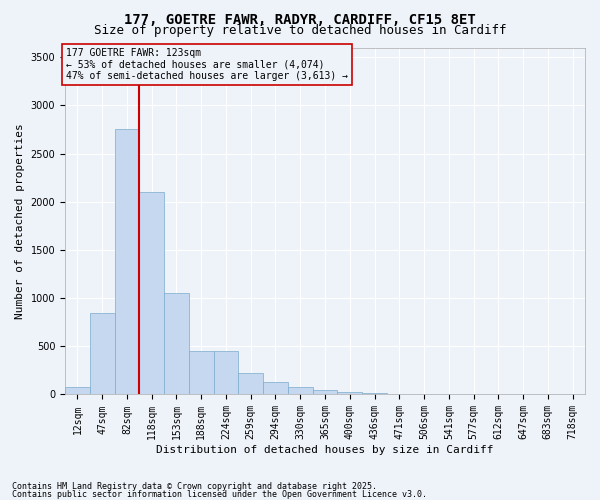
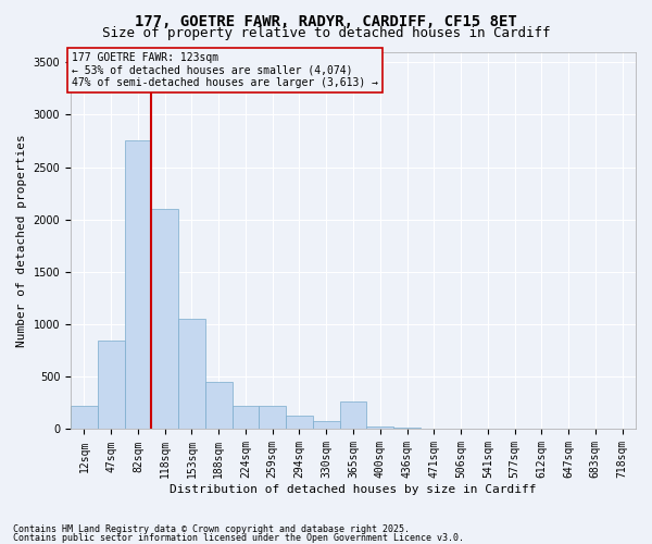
12sqm: 80 -> 220
224sqm: 450 -> 220
365sqm: 50 -> 260
